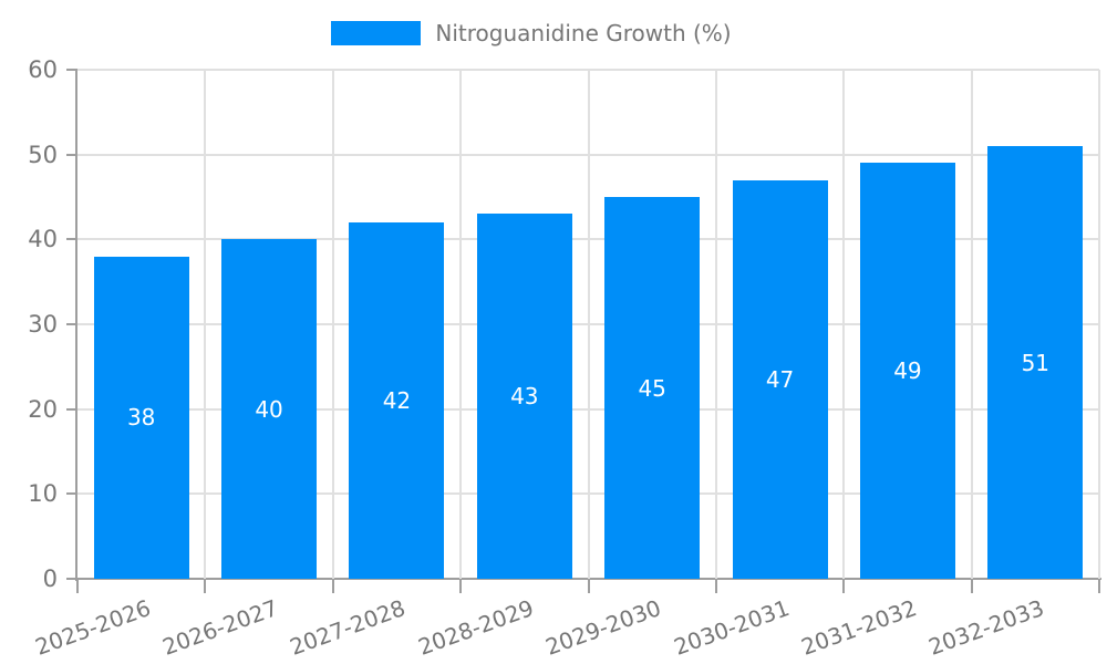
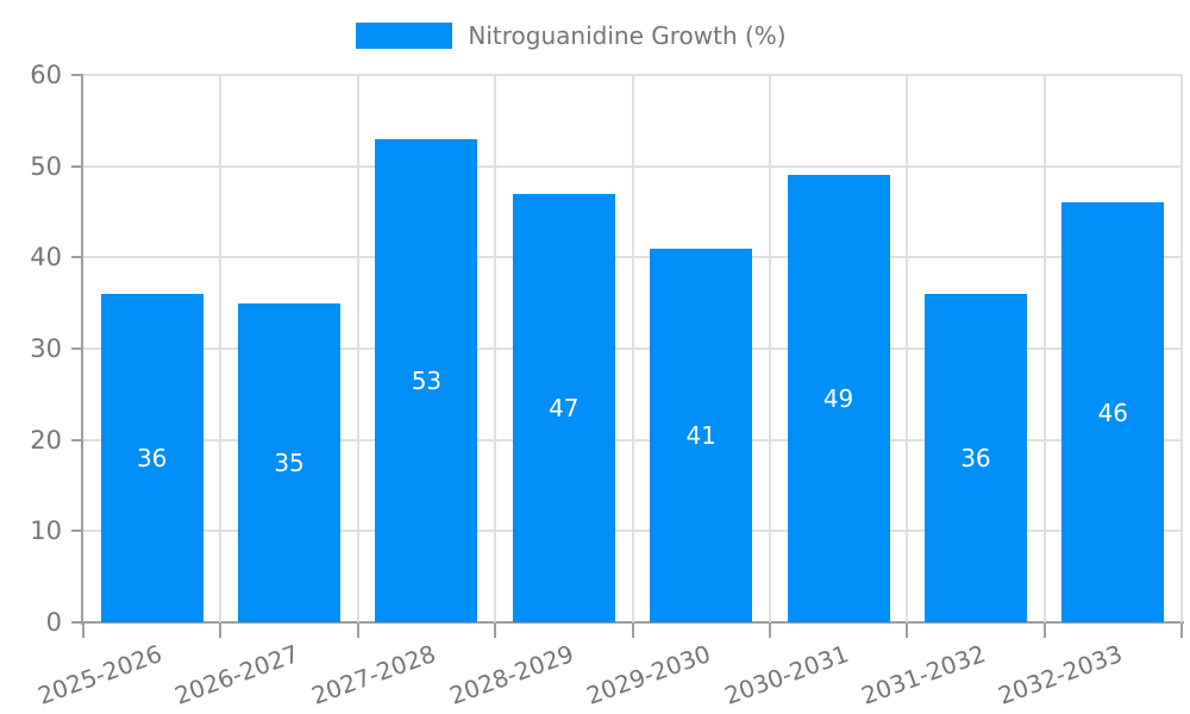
2025-2026: 38 -> 36
2026-2027: 40 -> 35
2027-2028: 42 -> 53
2028-2029: 43 -> 47
2029-2030: 45 -> 41
2030-2031: 47 -> 49
2031-2032: 49 -> 36
2032-2033: 51 -> 46
